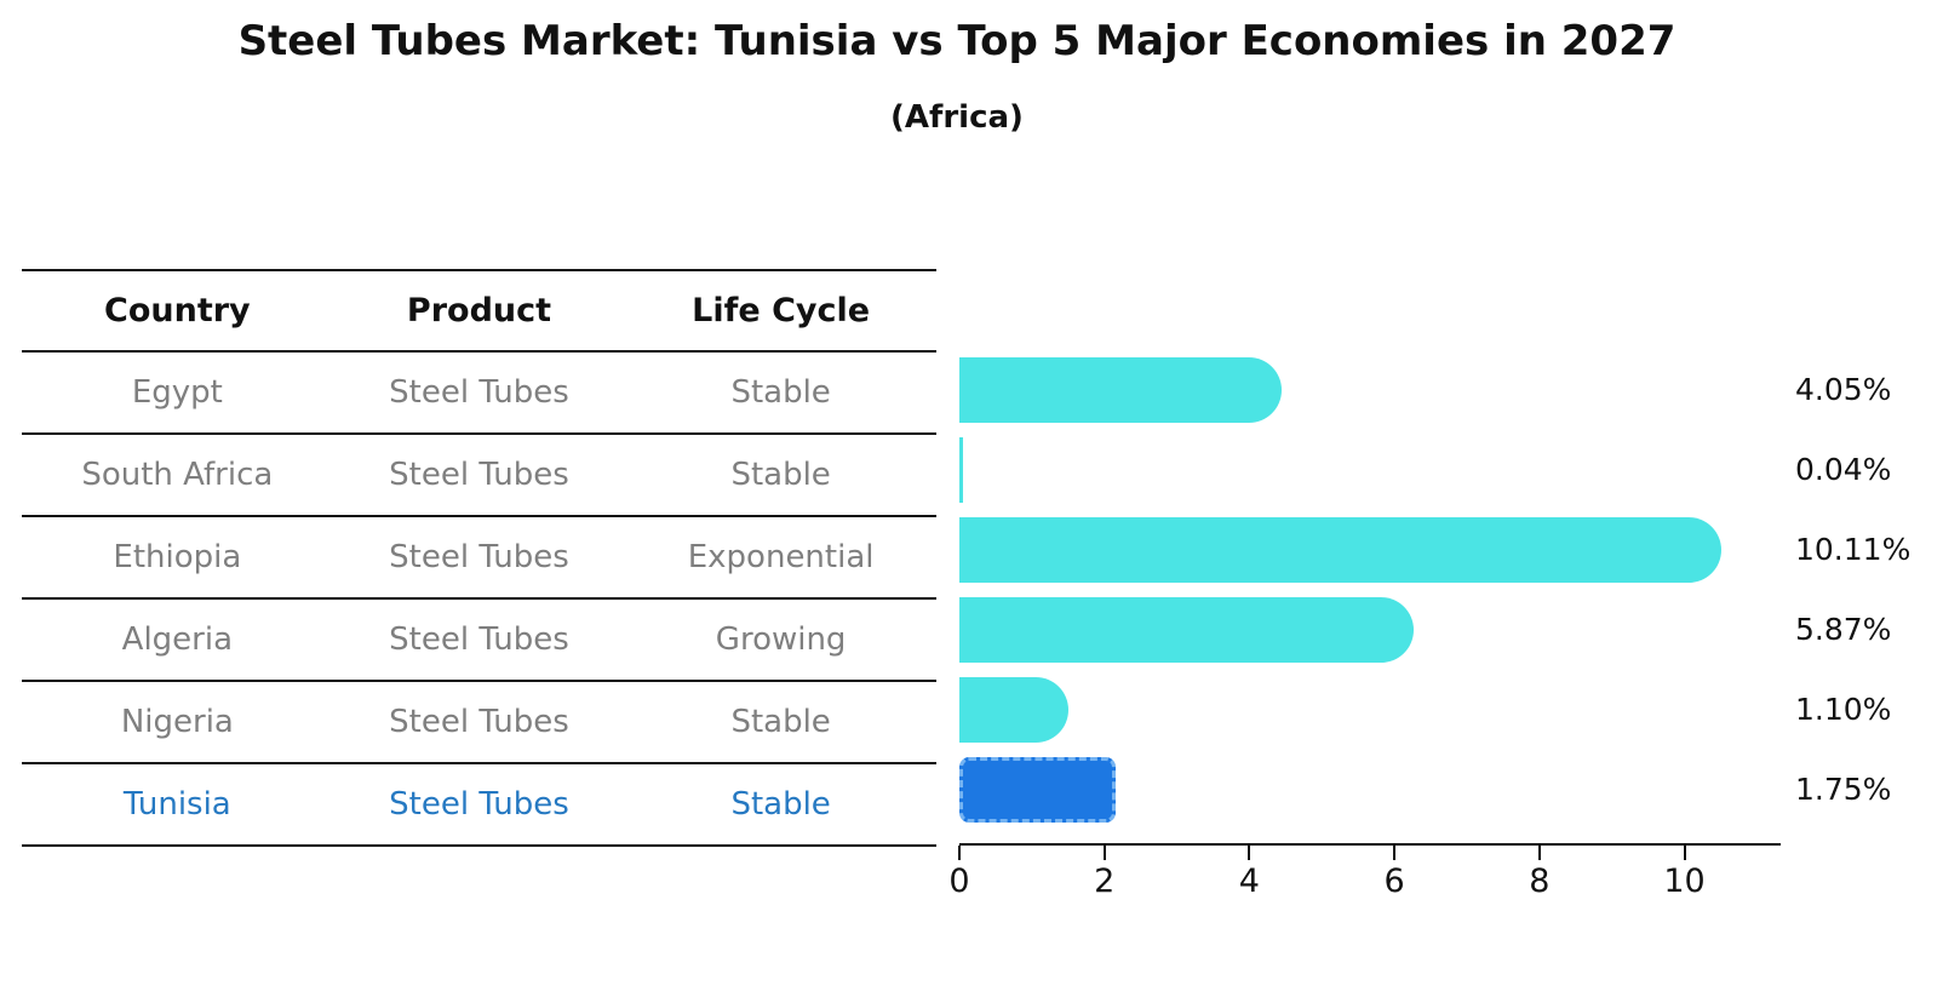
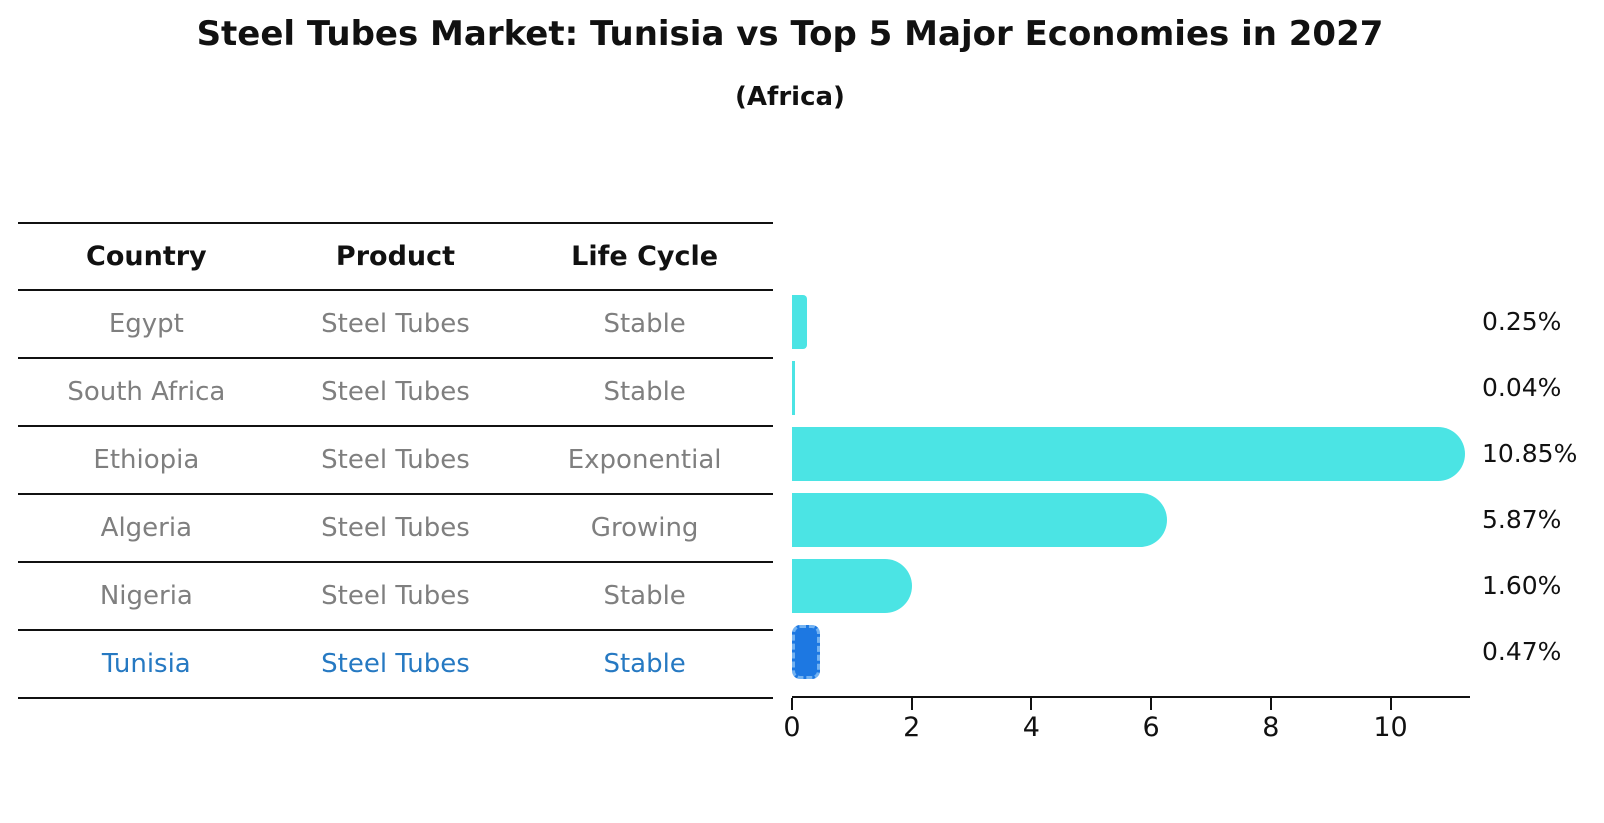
Egypt: 4.05% -> 0.25%
Ethiopia: 10.11% -> 10.85%
Nigeria: 1.10% -> 1.60%
Tunisia: 1.75% -> 0.47%
